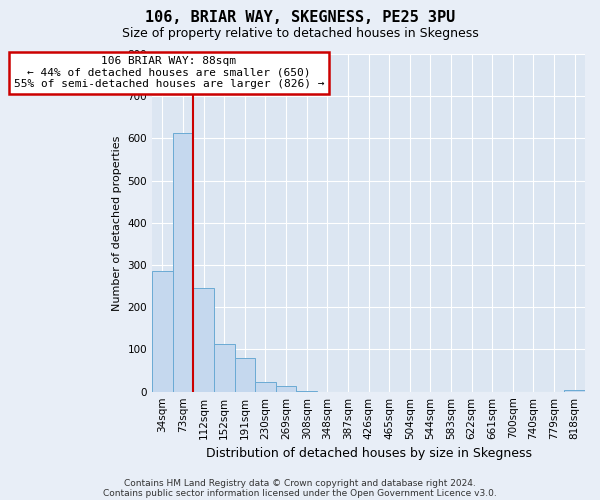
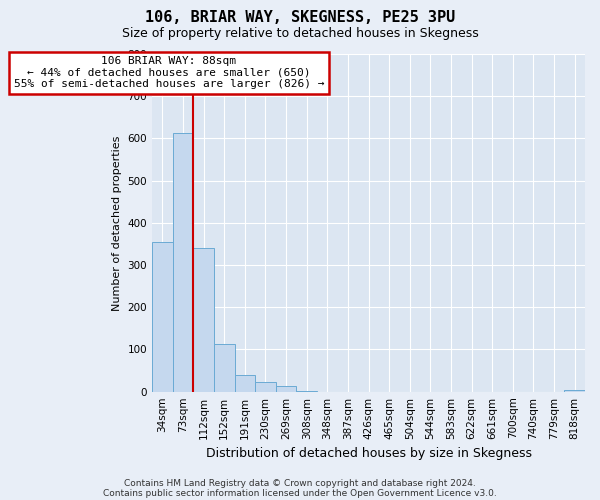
34sqm: 285 -> 355
112sqm: 245 -> 340
191sqm: 80 -> 40
